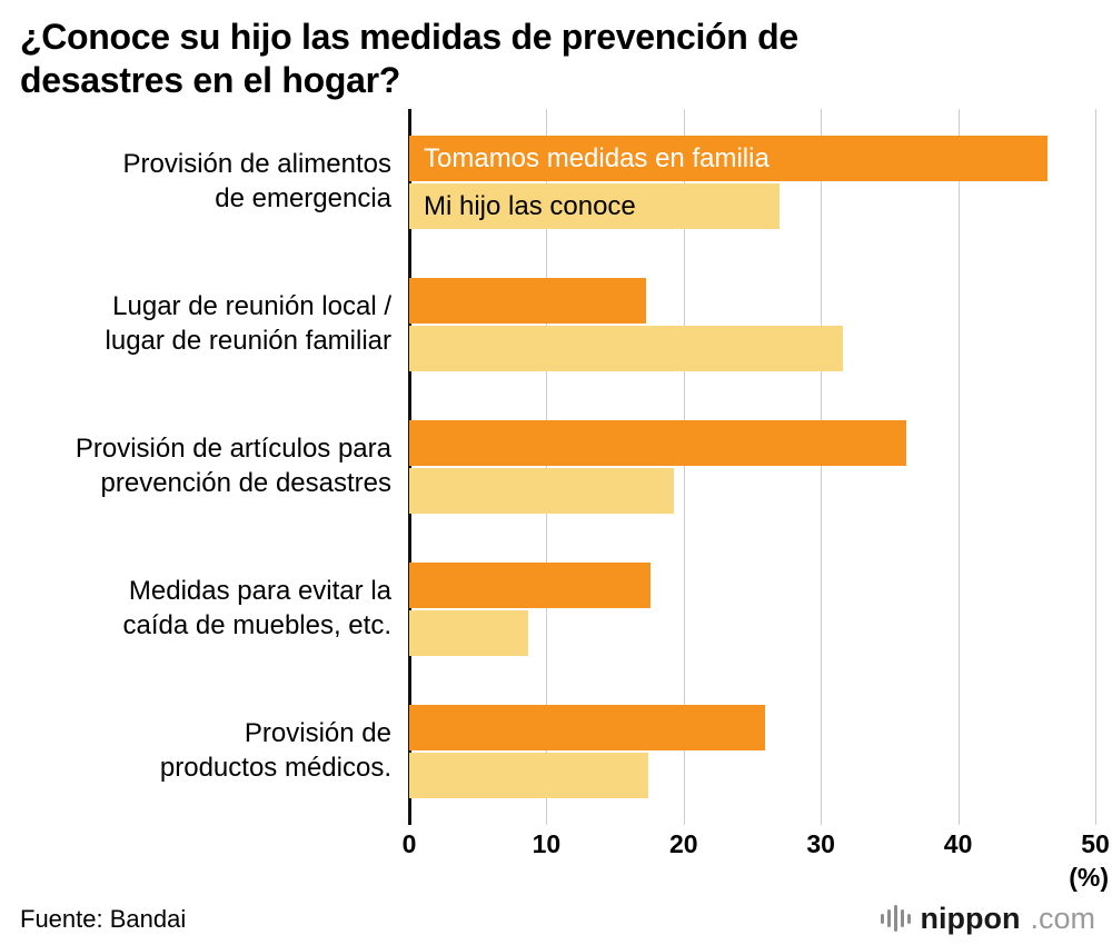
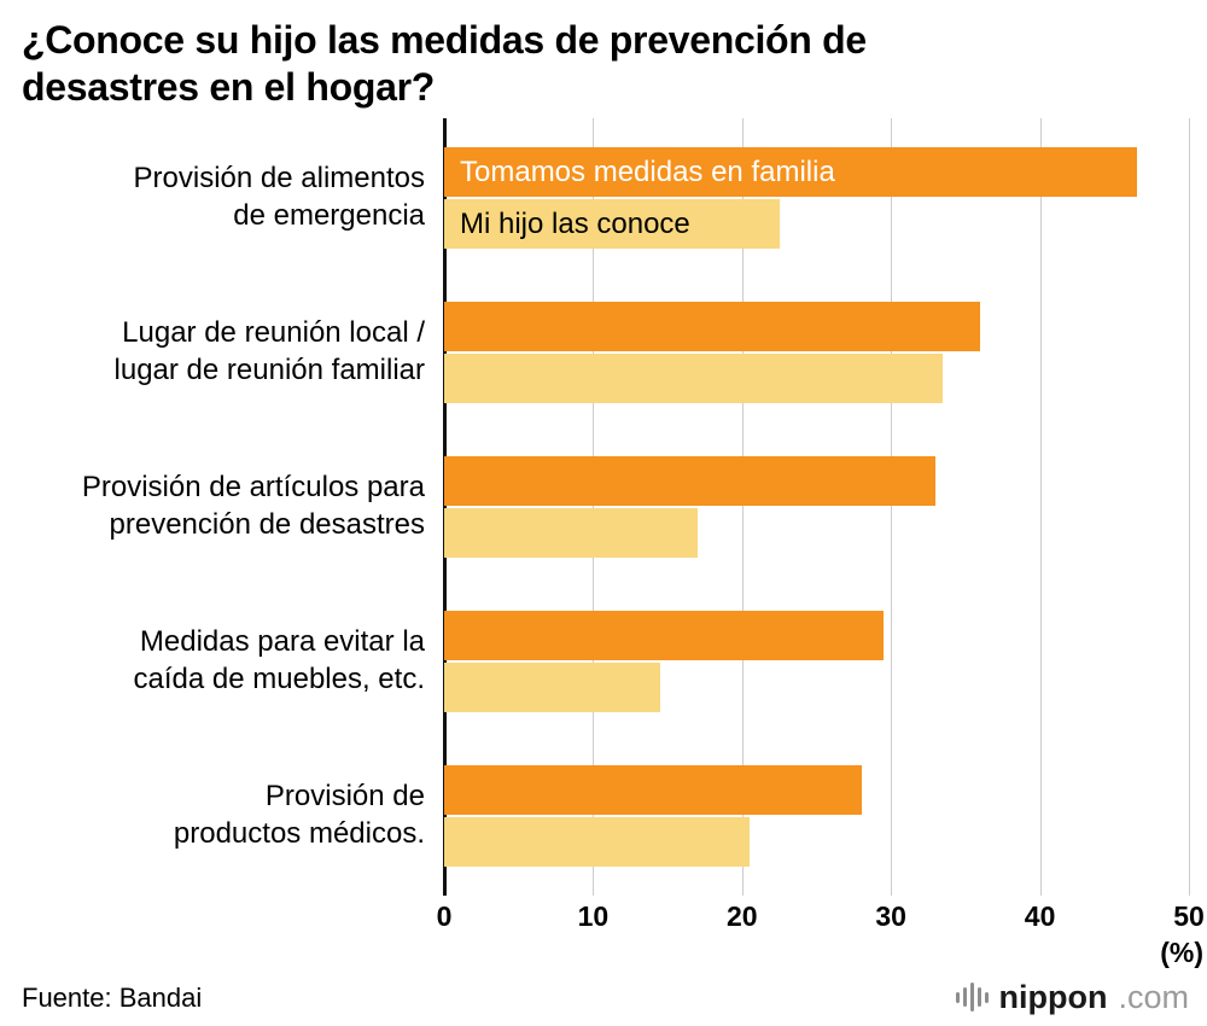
Mi hijo las conoce/Provisión de alimentos de emergencia: 27.0 -> 22.5
Tomamos medidas en familia/Lugar de reunión local / lugar de reunión familiar: 17.3 -> 36.0
Mi hijo las conoce/Lugar de reunión local / lugar de reunión familiar: 31.6 -> 33.5
Tomamos medidas en familia/Provisión de artículos para prevención de desastres: 36.2 -> 33.0
Mi hijo las conoce/Provisión de artículos para prevención de desastres: 19.3 -> 17.0
Tomamos medidas en familia/Medidas para evitar la caída de muebles, etc.: 17.6 -> 29.5
Mi hijo las conoce/Medidas para evitar la caída de muebles, etc.: 8.7 -> 14.5
Tomamos medidas en familia/Provisión de productos médicos.: 25.9 -> 28.0
Mi hijo las conoce/Provisión de productos médicos.: 17.4 -> 20.5
